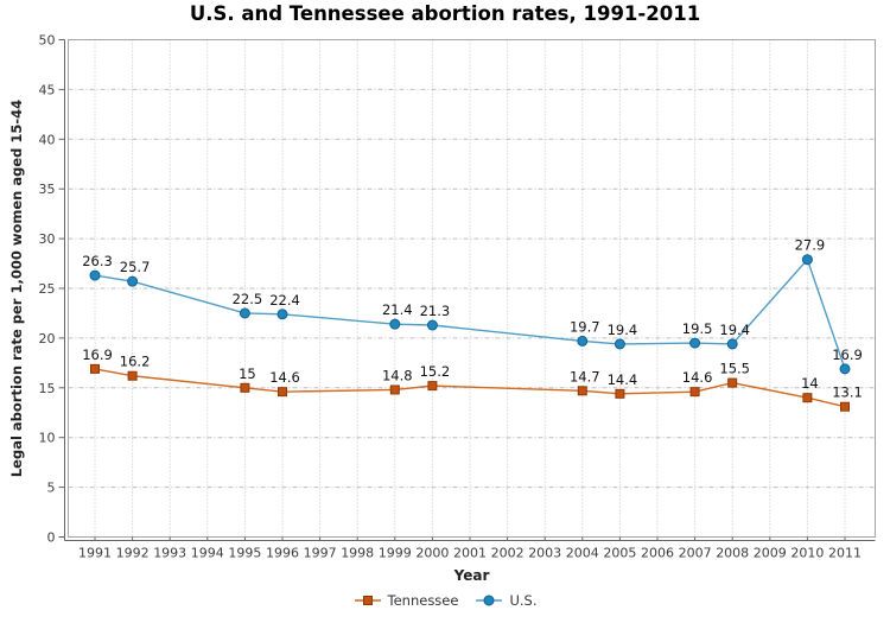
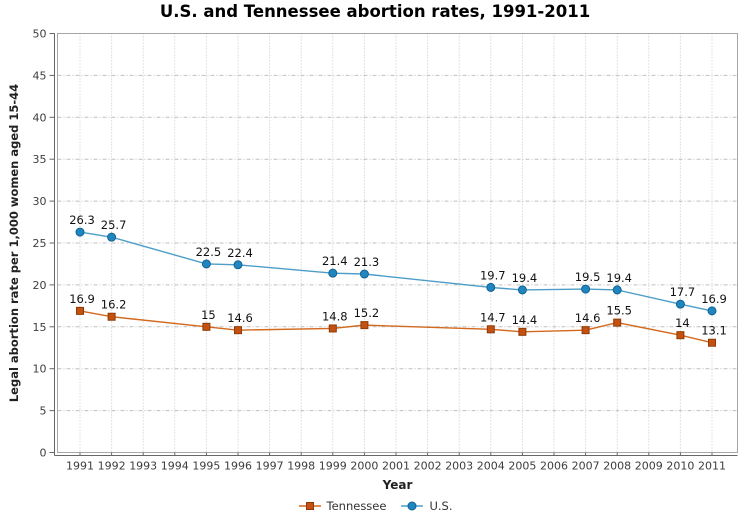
U.S./2010: 27.9 -> 17.7
